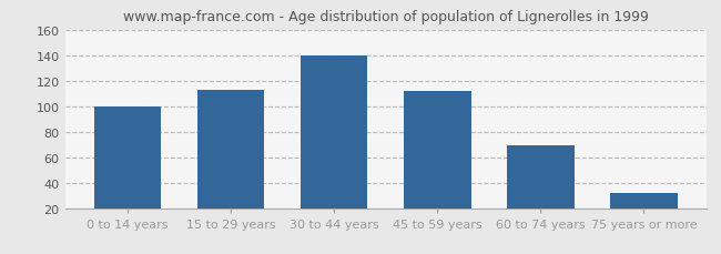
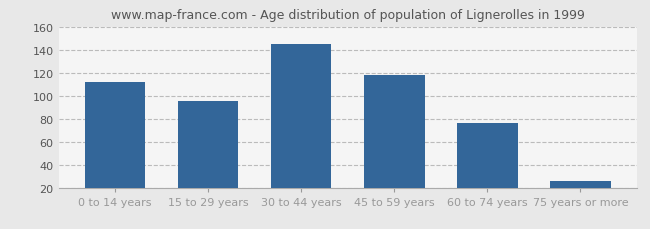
0 to 14 years: 100 -> 112
15 to 29 years: 113 -> 95
30 to 44 years: 140 -> 145
45 to 59 years: 112 -> 118
60 to 74 years: 69 -> 76
75 years or more: 32 -> 26
